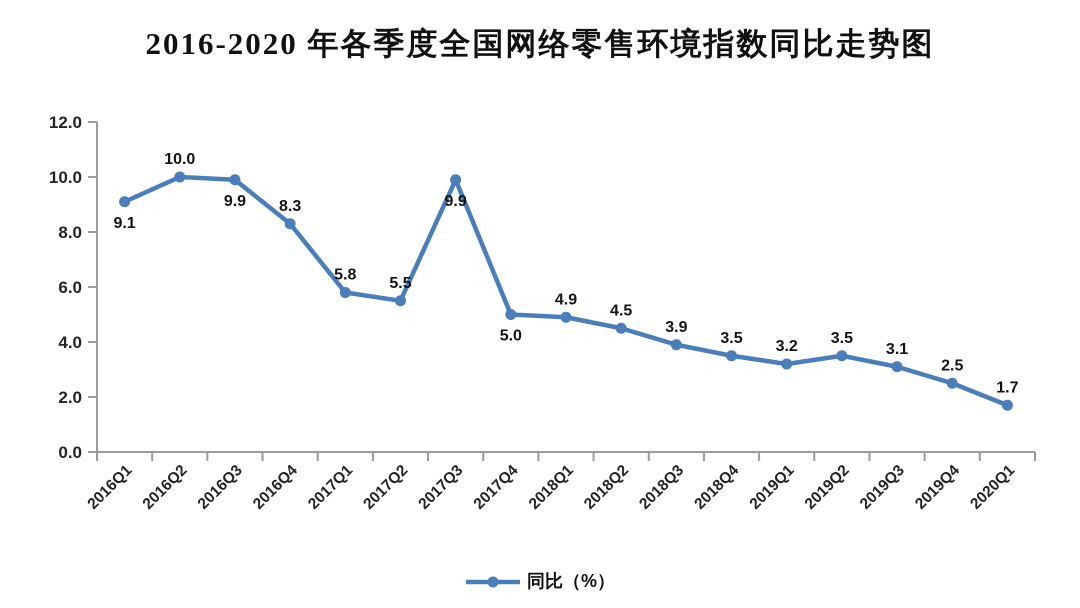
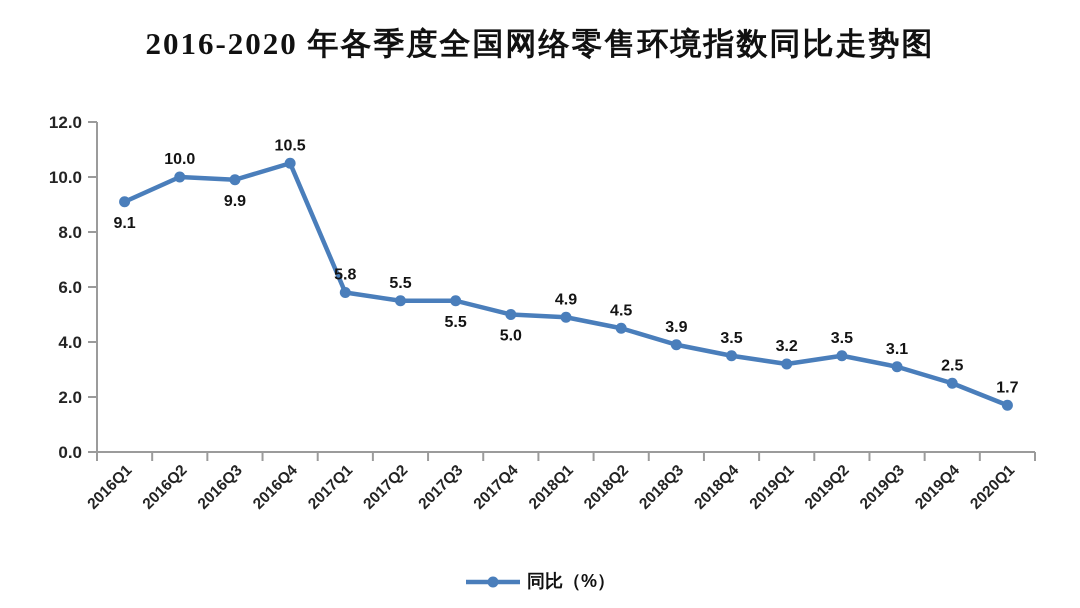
2016Q4: 8.3 -> 10.5
2017Q3: 9.9 -> 5.5
